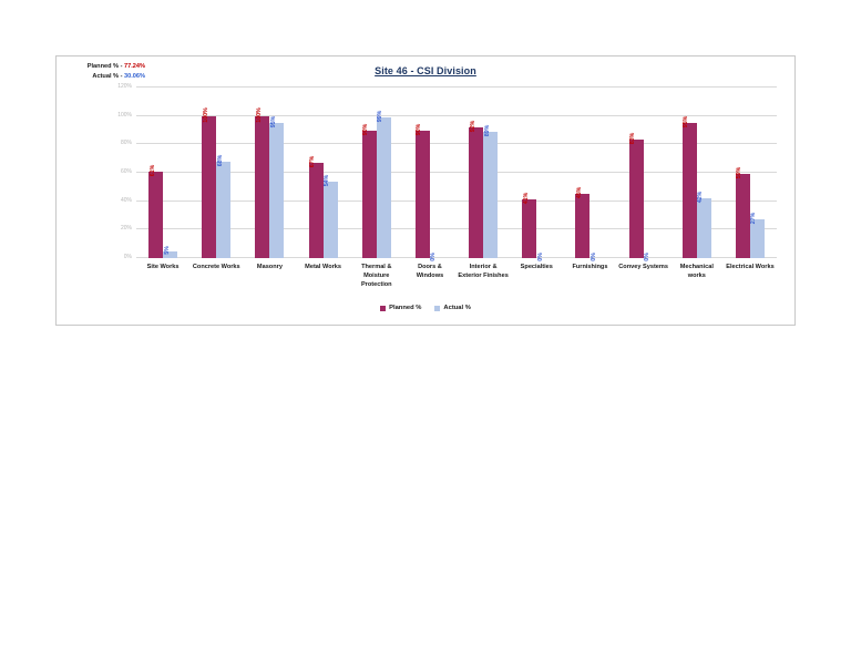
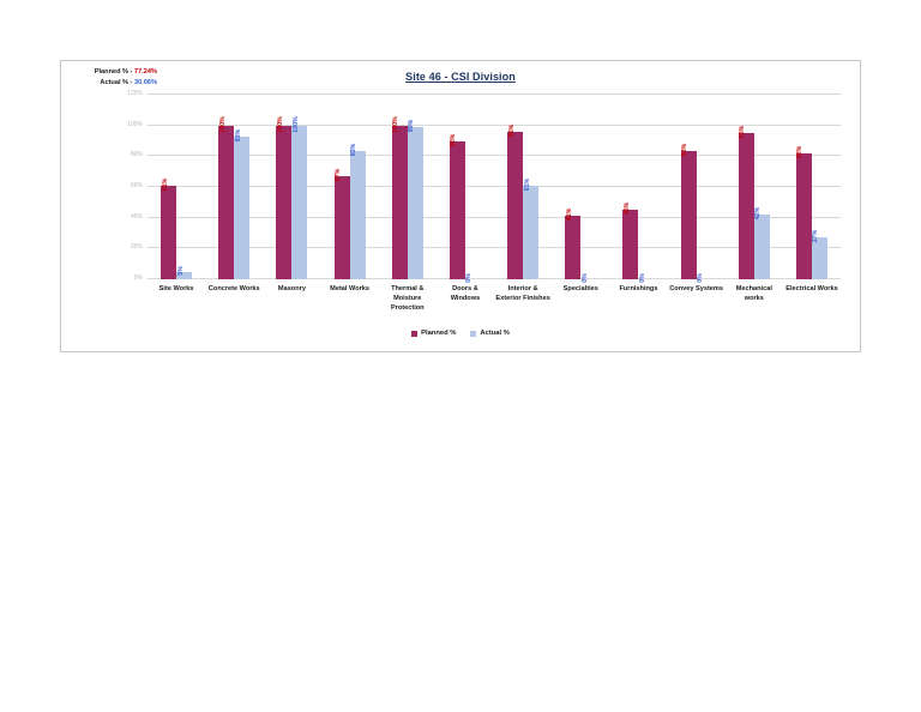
Actual %/Concrete Works: 68% -> 93%
Actual %/Masonry: 95% -> 100%
Actual %/Metal Works: 54% -> 83%
Planned %/Thermal & Moisture Protection: 90% -> 100%
Planned %/Interior & Exterior Finishes: 92% -> 96%
Actual %/Interior & Exterior Finishes: 89% -> 61%
Planned %/Electrical Works: 59% -> 82%
